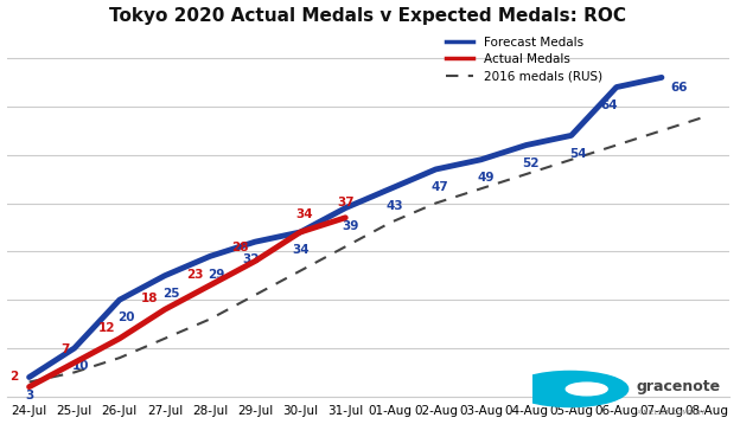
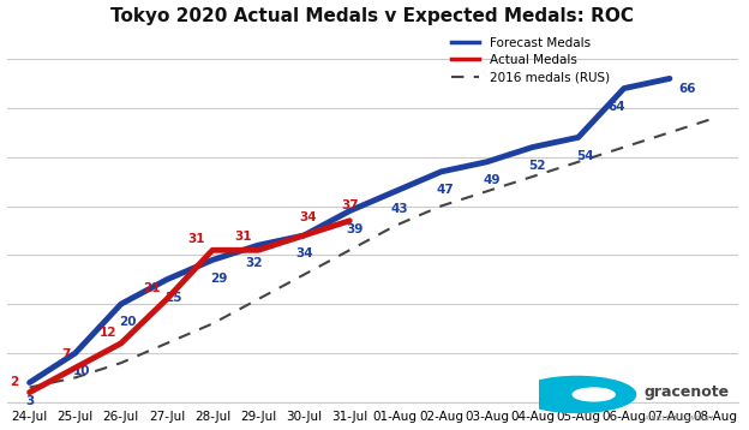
Actual Medals/27-Jul: 18 -> 21
Actual Medals/28-Jul: 23 -> 31
Actual Medals/29-Jul: 28 -> 31
